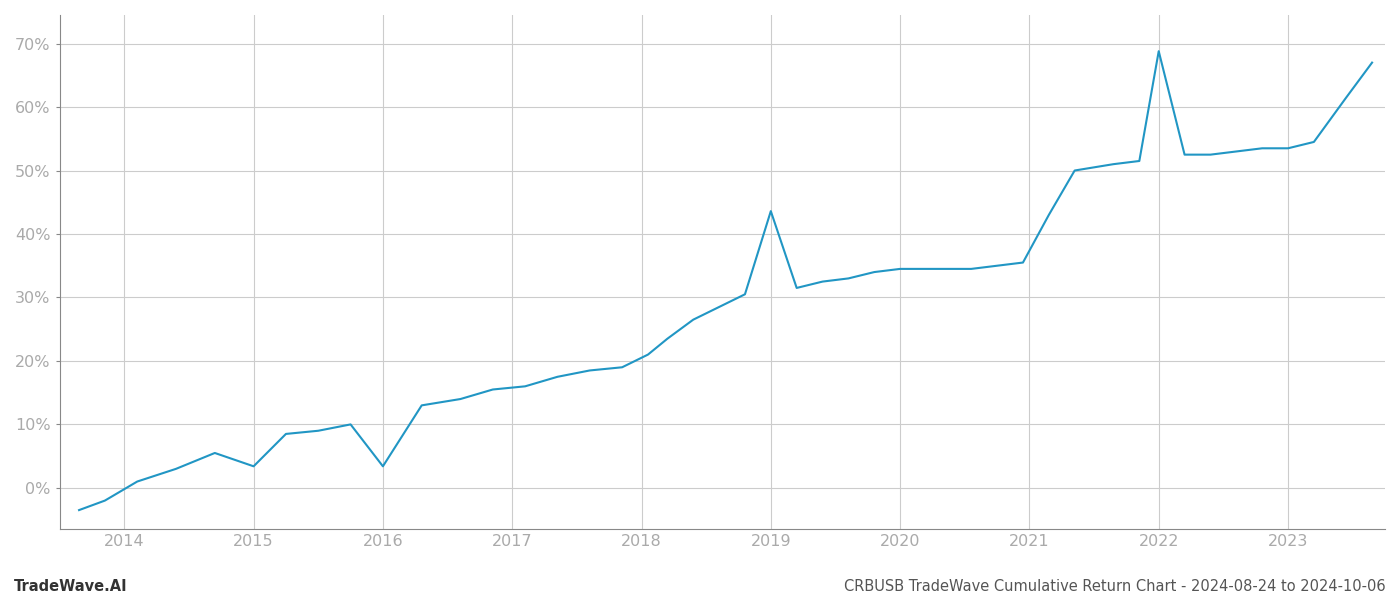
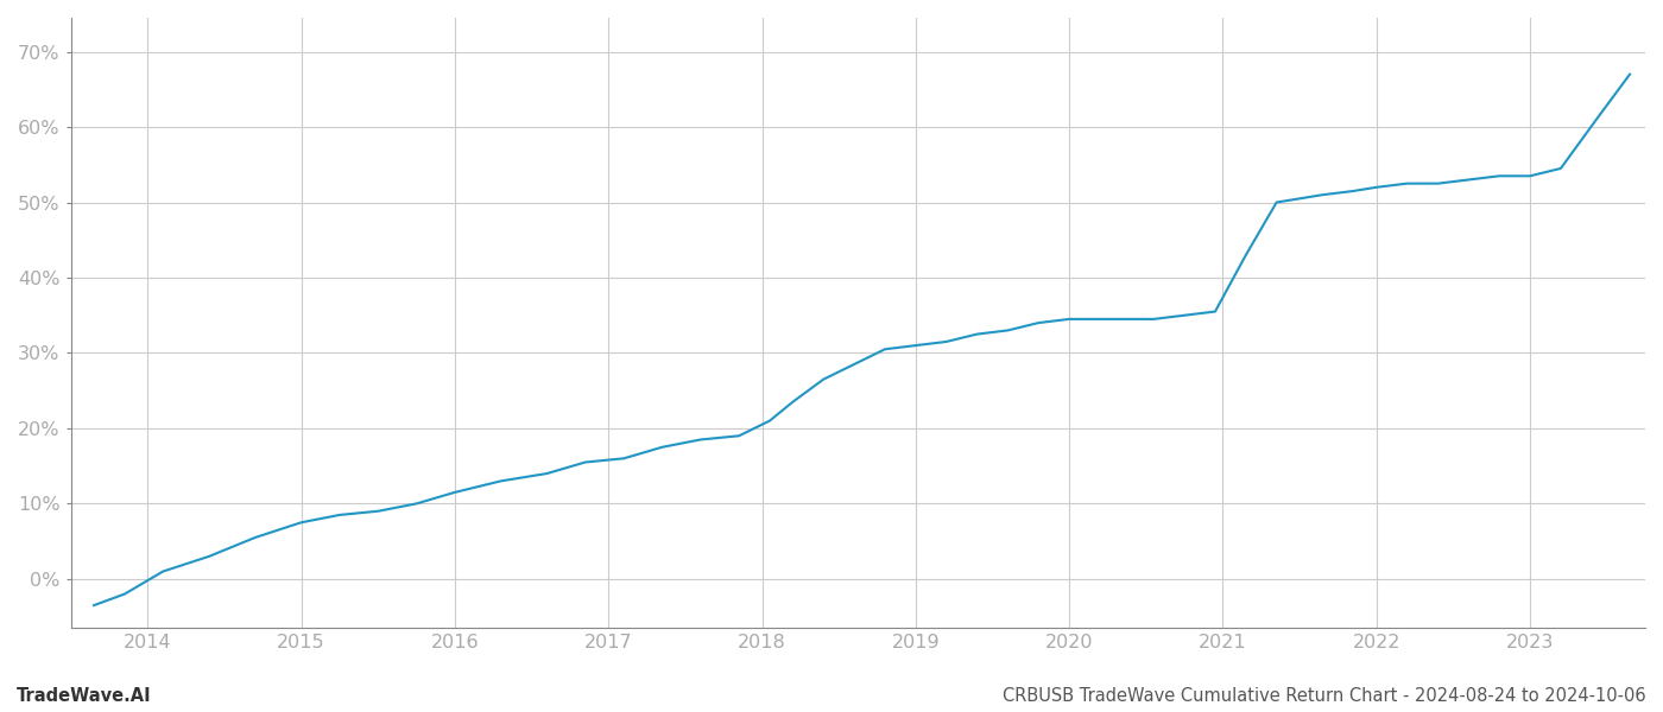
2015: 3.4% -> 7.5%
2016: 3.4% -> 11.5%
2019: 43.6% -> 31.0%
2022: 68.8% -> 52.0%
